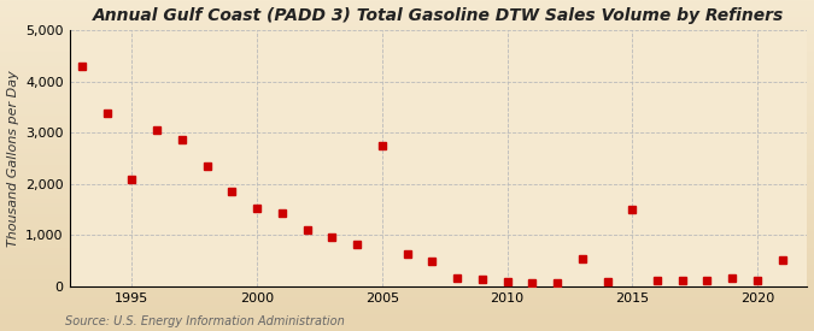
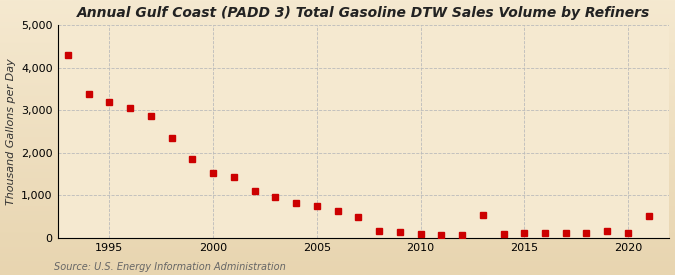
1995: 2,100 -> 3,180
2005: 2,750 -> 760
2015: 1,500 -> 130
